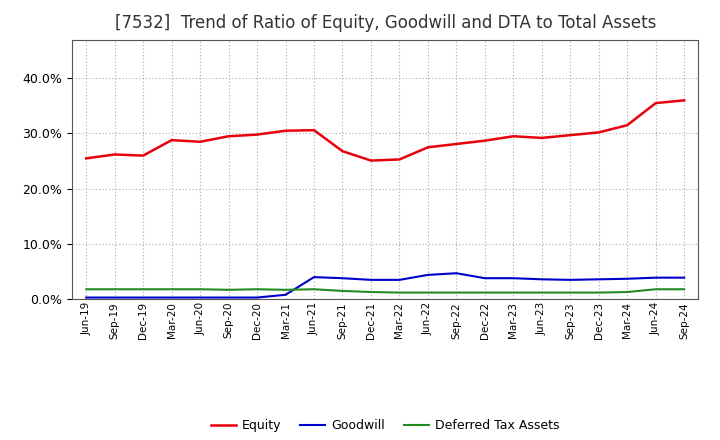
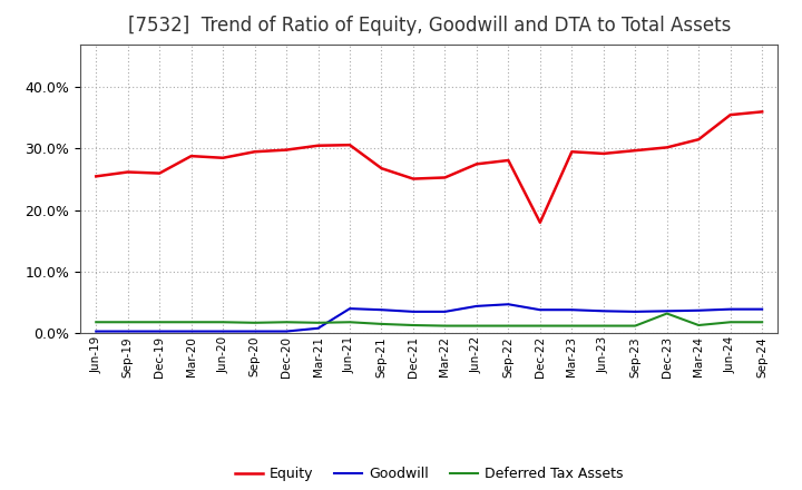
Equity/Dec-22: 28.7% -> 18.0%
Deferred Tax Assets/Dec-23: 1.2% -> 3.2%
